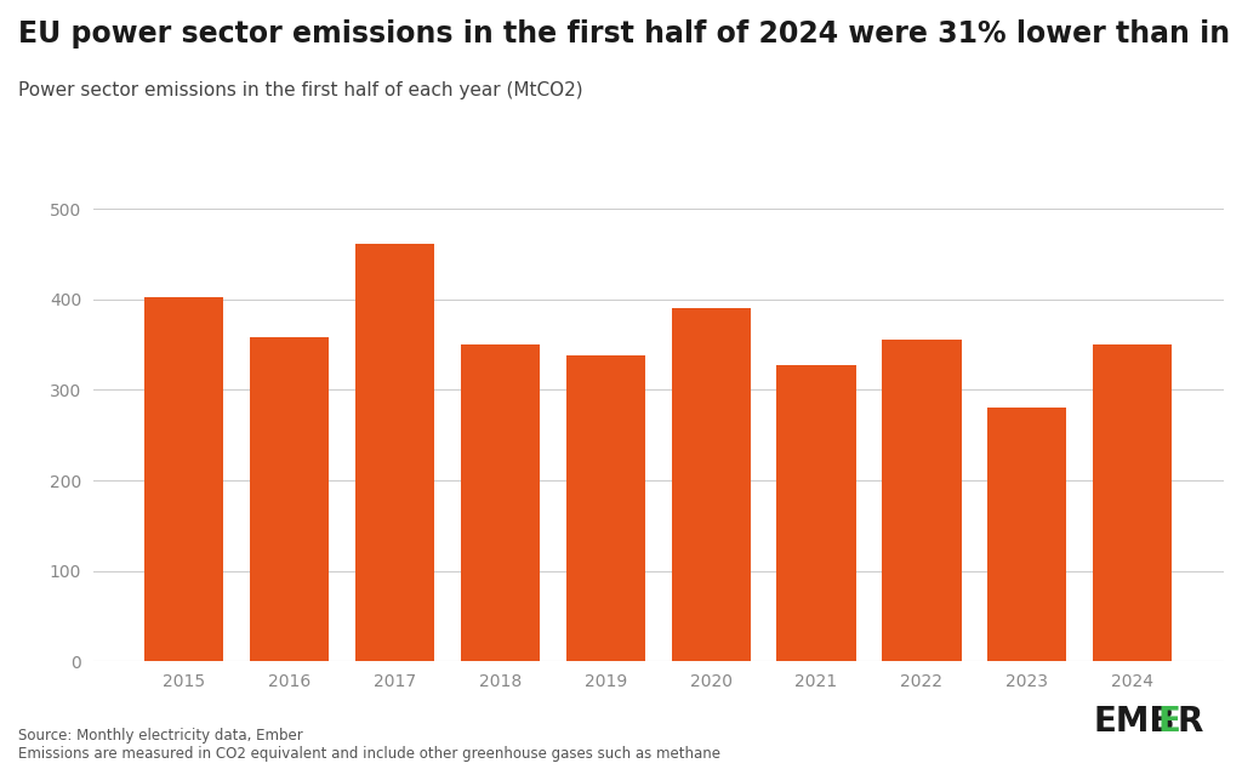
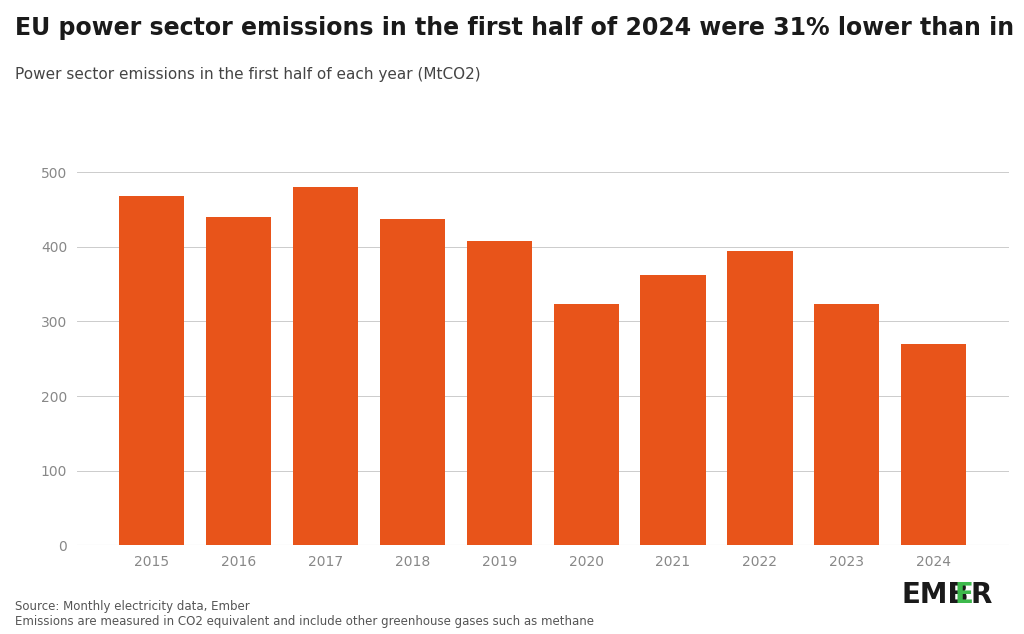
2015: 402 -> 468
2016: 358 -> 440
2017: 462 -> 480
2018: 350 -> 437
2019: 338 -> 408
2020: 390 -> 323
2021: 328 -> 362
2022: 356 -> 394
2023: 280 -> 323
2024: 350 -> 270
